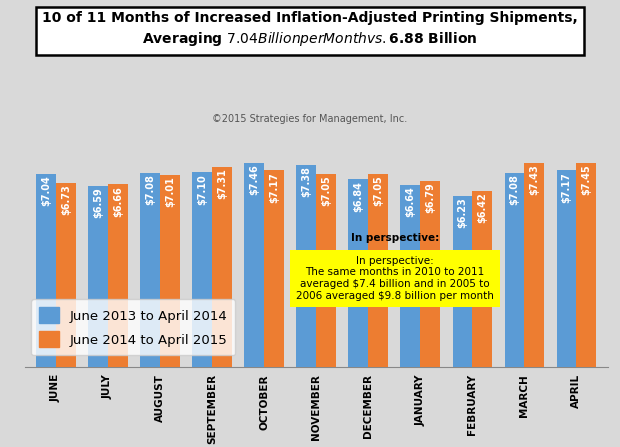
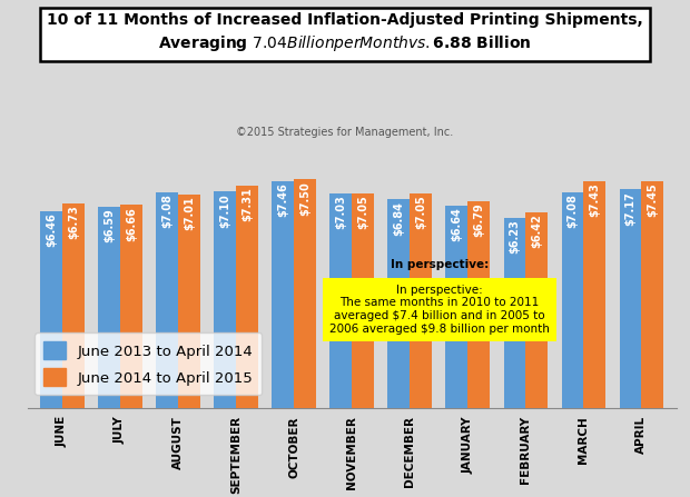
June 2013 to April 2014/JUNE: $7.04 -> $6.46
June 2014 to April 2015/OCTOBER: $7.17 -> $7.50
June 2013 to April 2014/NOVEMBER: $7.38 -> $7.03
